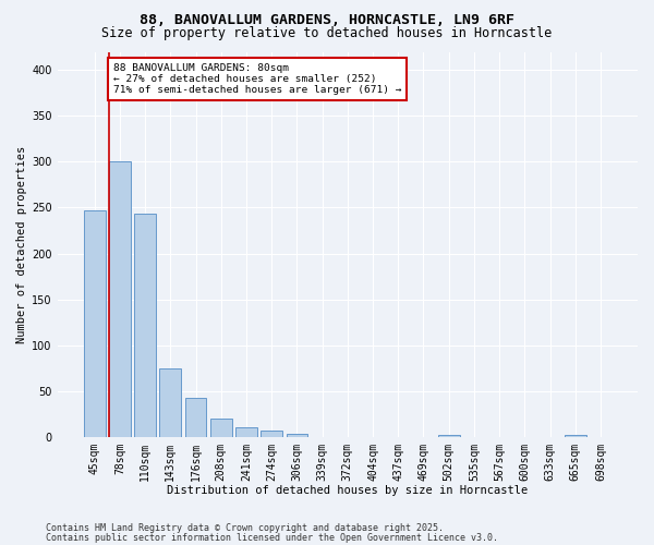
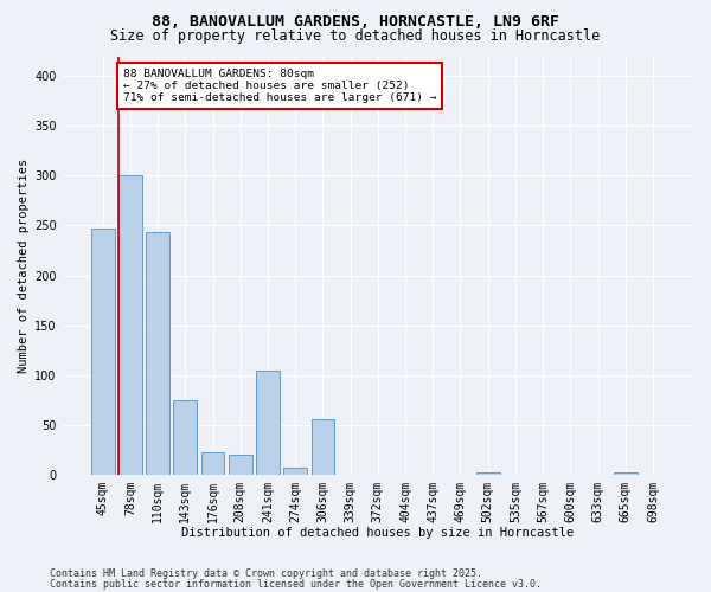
176sqm: 43 -> 22
241sqm: 10 -> 104
306sqm: 3 -> 56
